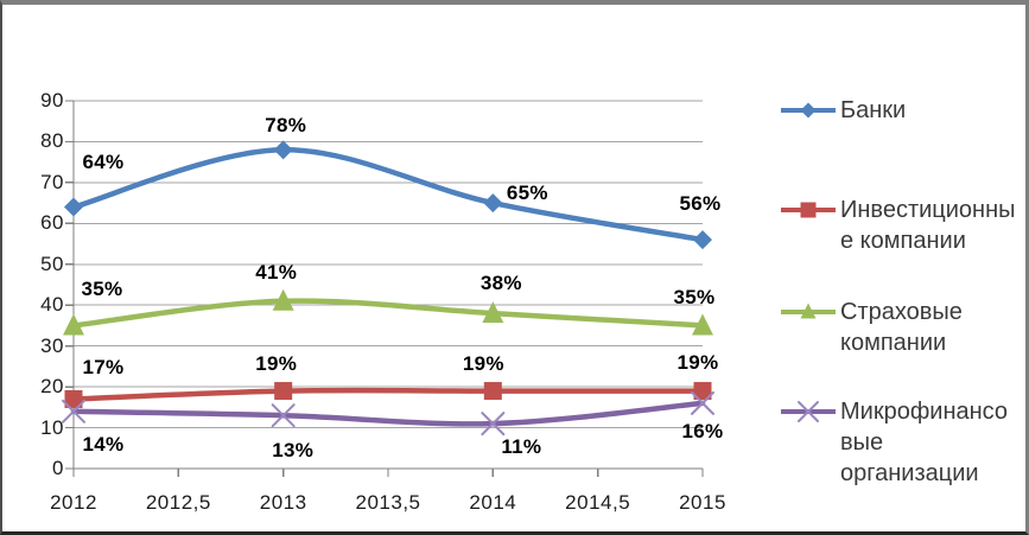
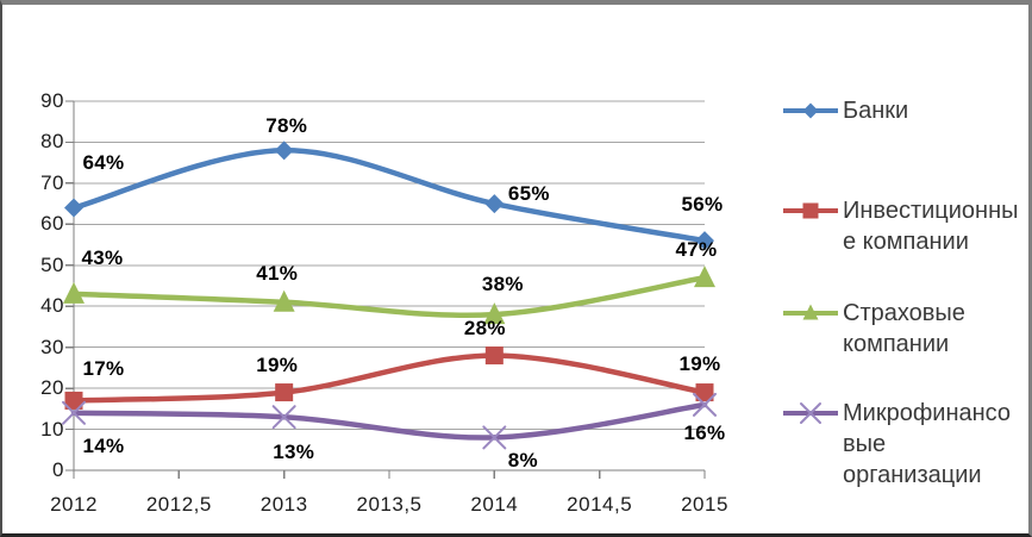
Страховые компании/2012: 35% -> 43%
Инвестиционные компании/2014: 19% -> 28%
Микрофинансовые организации/2014: 11% -> 8%
Страховые компании/2015: 35% -> 47%
